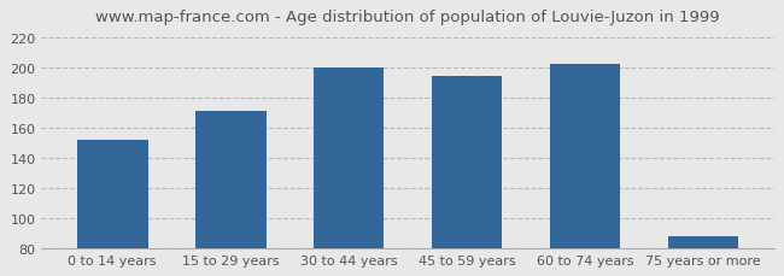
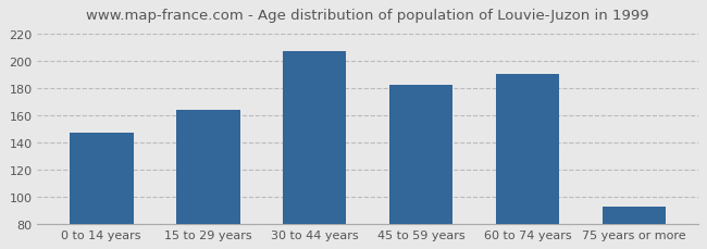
0 to 14 years: 152 -> 147
15 to 29 years: 171 -> 164
30 to 44 years: 200 -> 207
45 to 59 years: 194 -> 182
60 to 74 years: 202 -> 190
75 years or more: 88 -> 93
